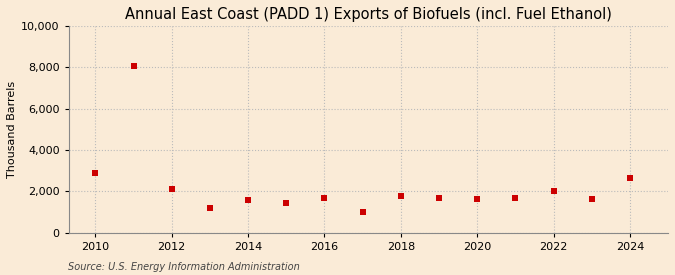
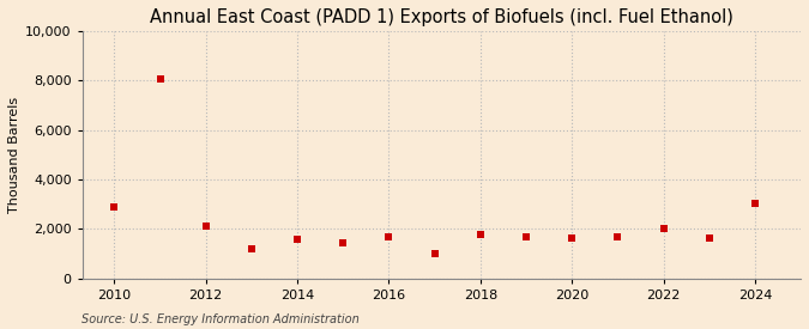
2024: 2,650 -> 3,050
